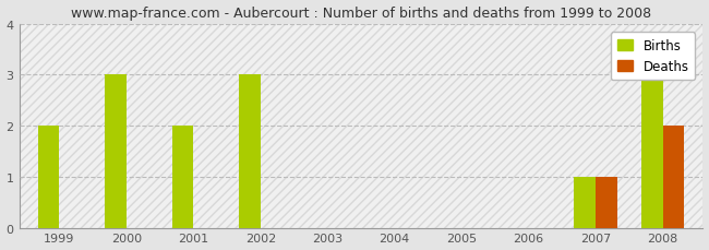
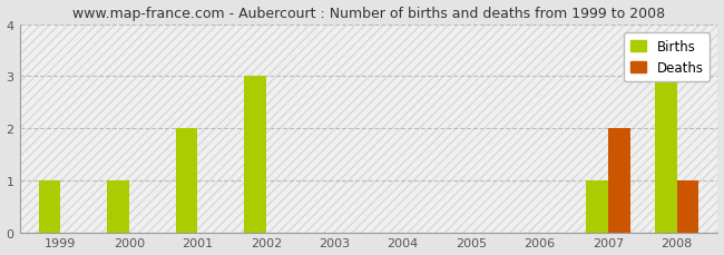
Births/1999: 2 -> 1
Births/2000: 3 -> 1
Deaths/2007: 1 -> 2
Deaths/2008: 2 -> 1
